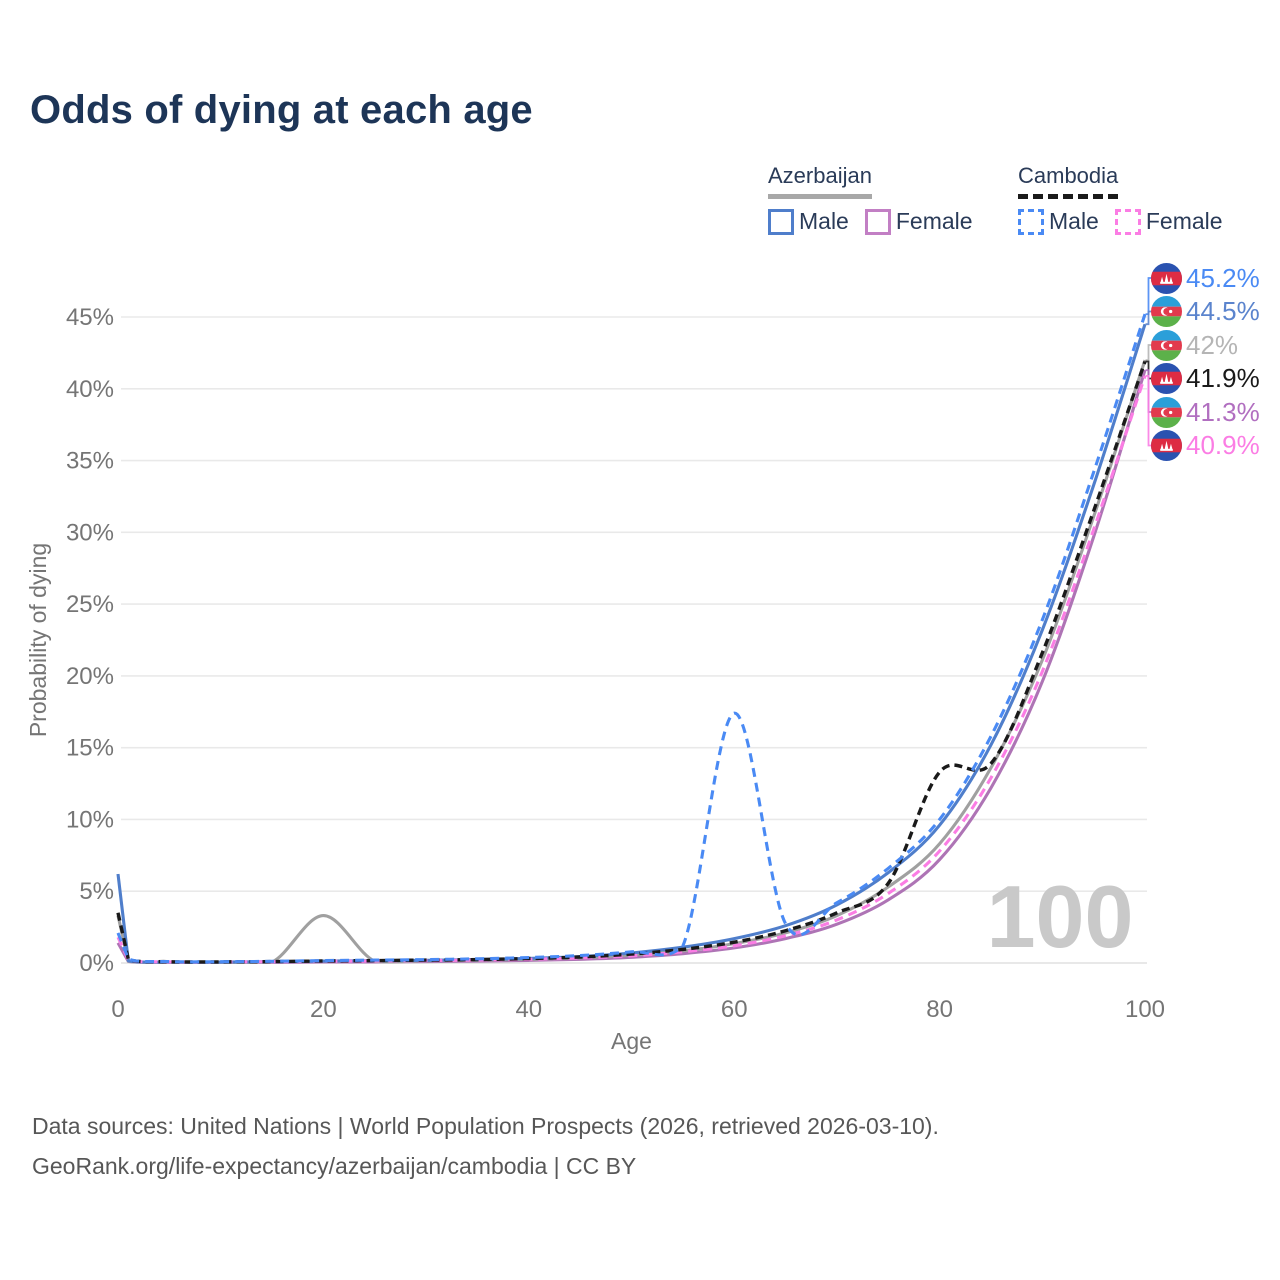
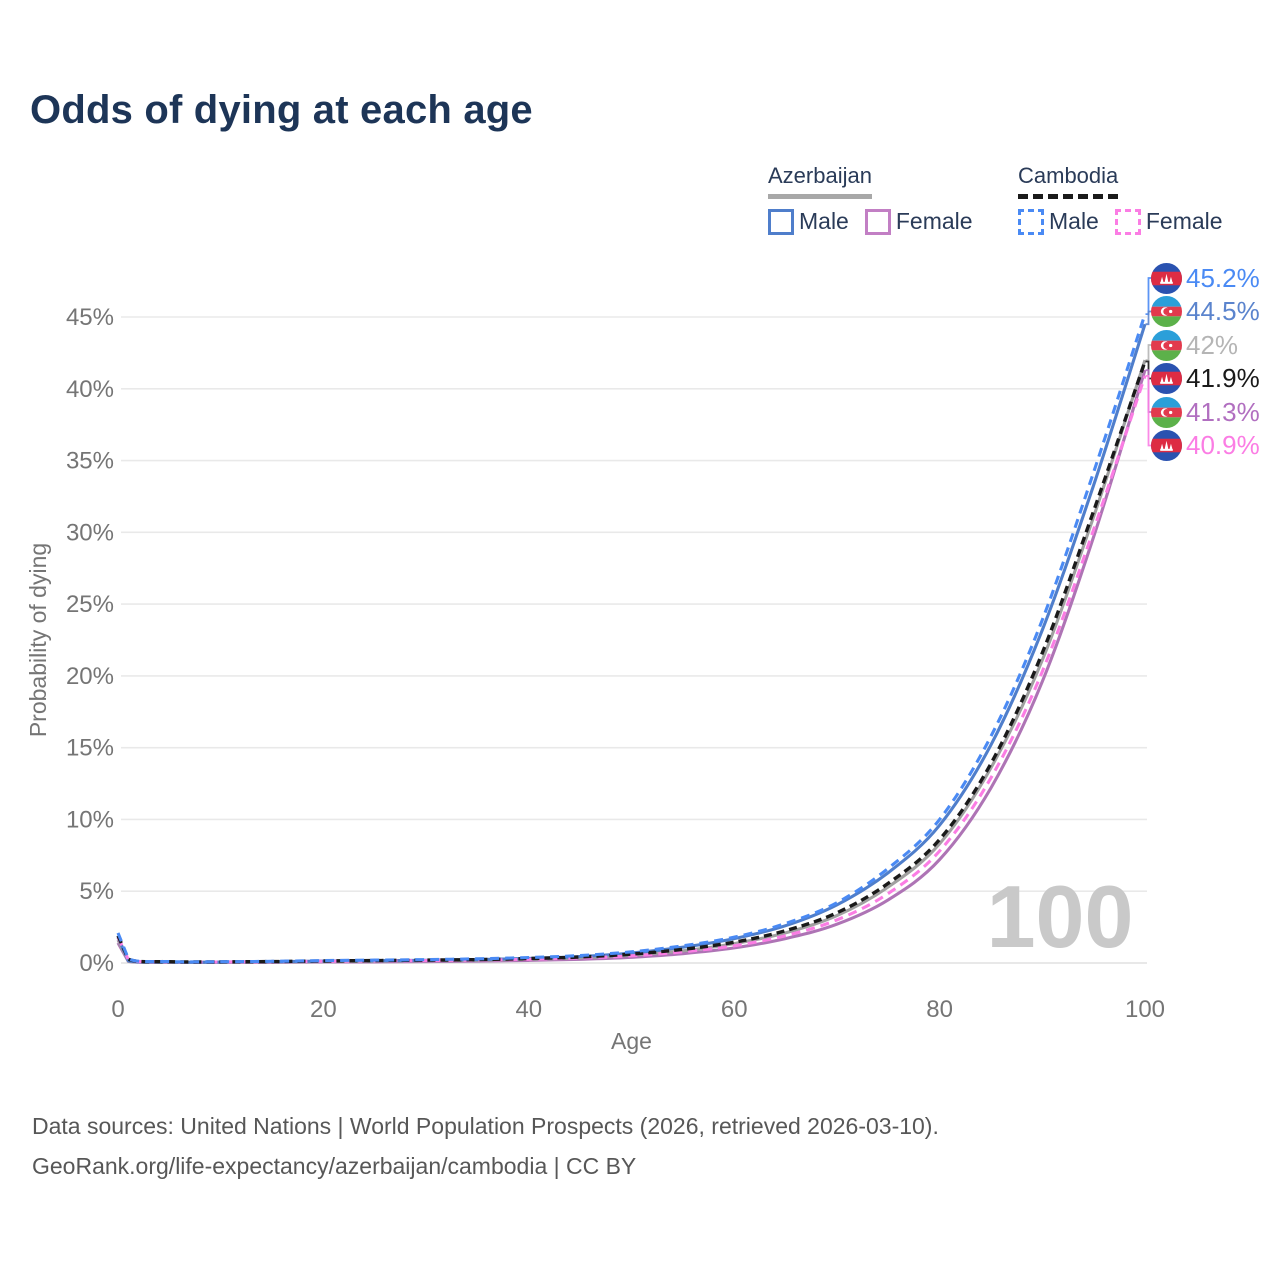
Azerbaijan/0: 3.3% -> 1.6%
Azerbaijan Male/0: 6.2% -> 1.8%
Cambodia/0: 3.5% -> 1.9%
Azerbaijan/20: 3.3% -> 0.1%
Cambodia Male/60: 17.4% -> 1.8%
Cambodia/80: 13.3% -> 8.6%
